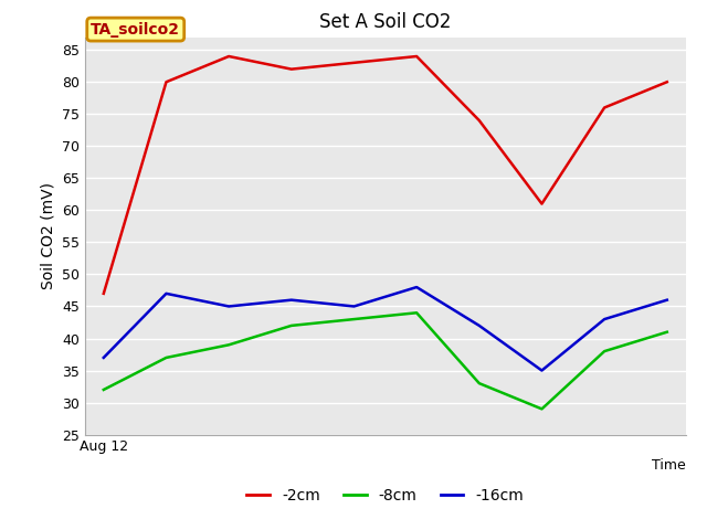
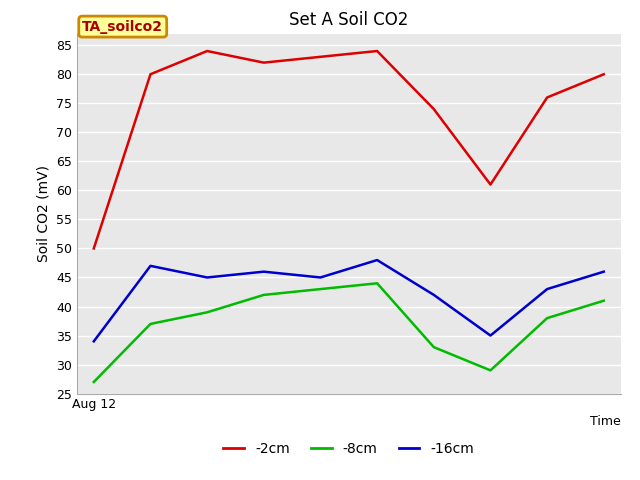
-2cm/Aug 12: 47 -> 50
-8cm/Aug 12: 32 -> 27
-16cm/Aug 12: 37 -> 34
